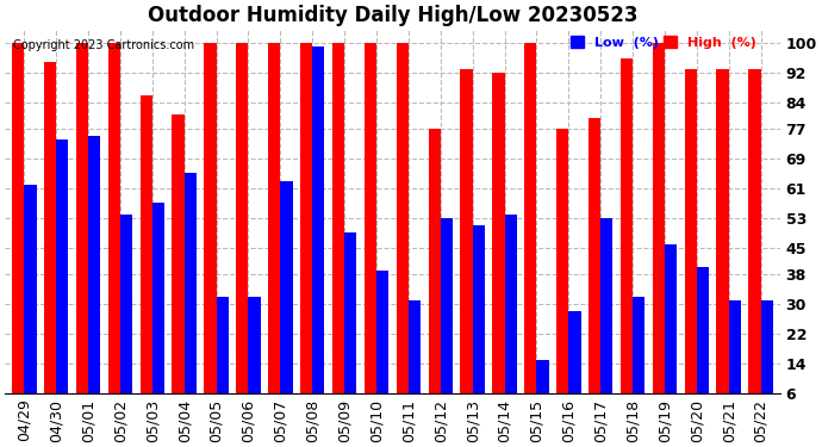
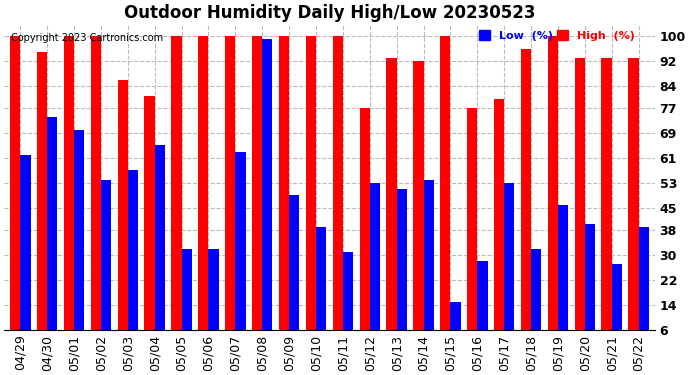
Low (%)/05/01: 75 -> 70
Low (%)/05/21: 31 -> 27
Low (%)/05/22: 31 -> 39
